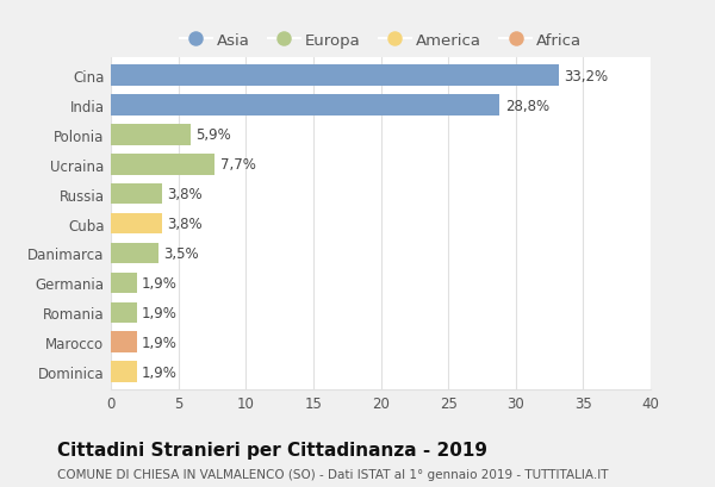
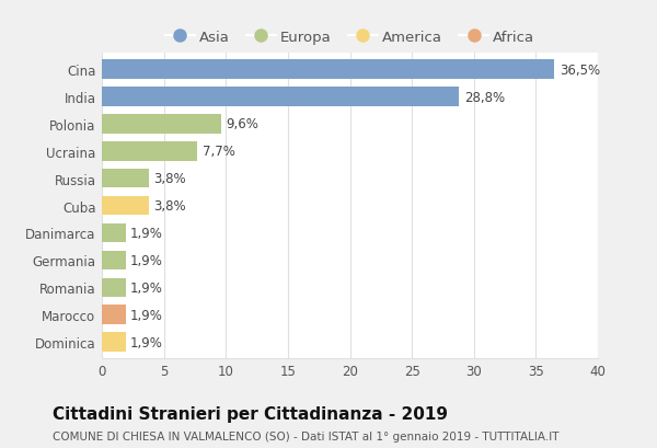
Cina: 33,2% -> 36,5%
Polonia: 5,9% -> 9,6%
Danimarca: 3,5% -> 1,9%
